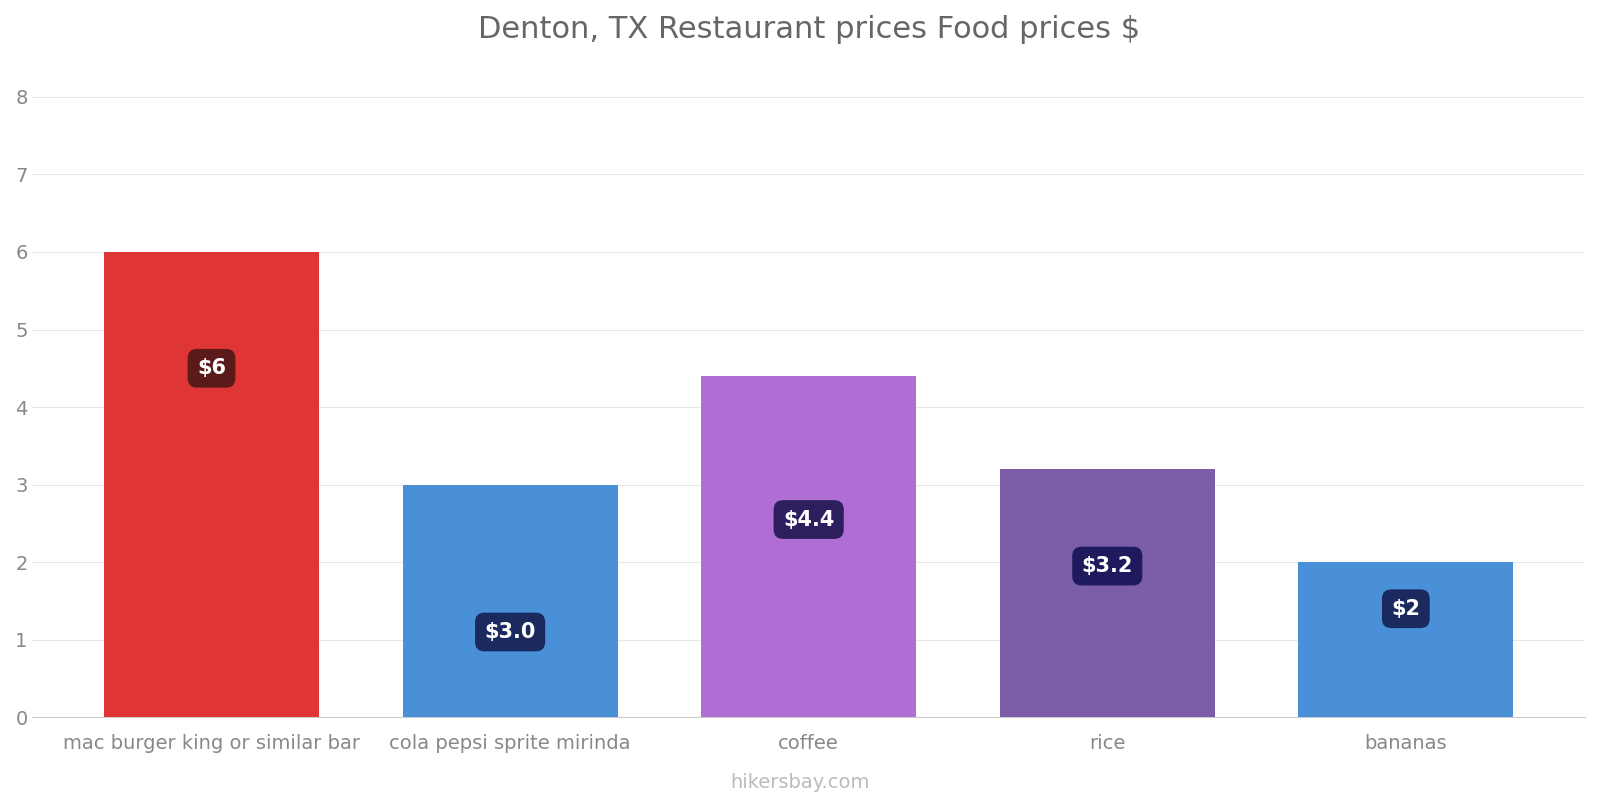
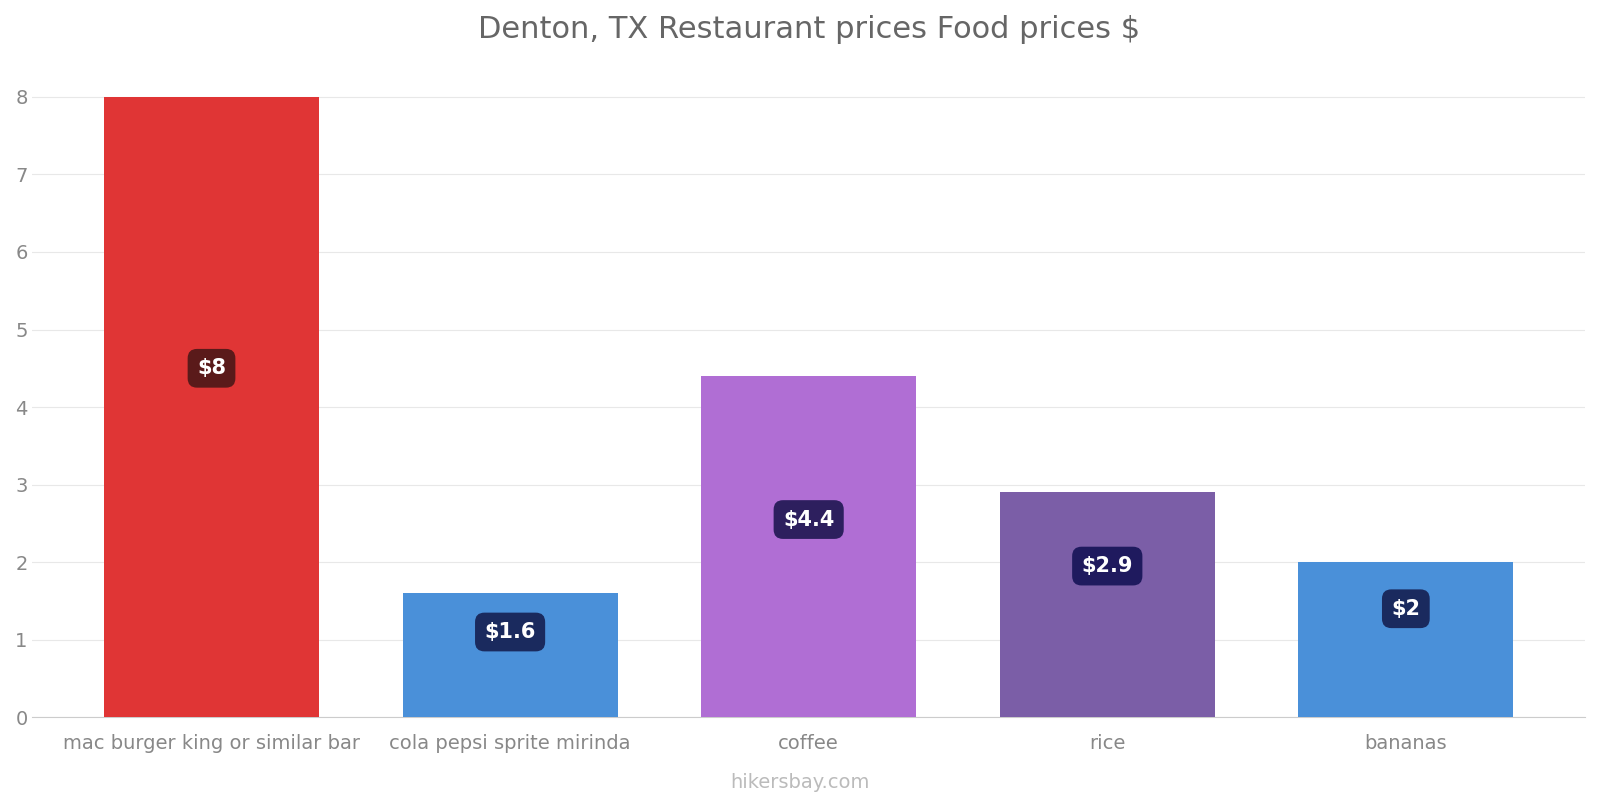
mac burger king or similar bar: $6 -> $8
cola pepsi sprite mirinda: $3.0 -> $1.6
rice: $3.2 -> $2.9
